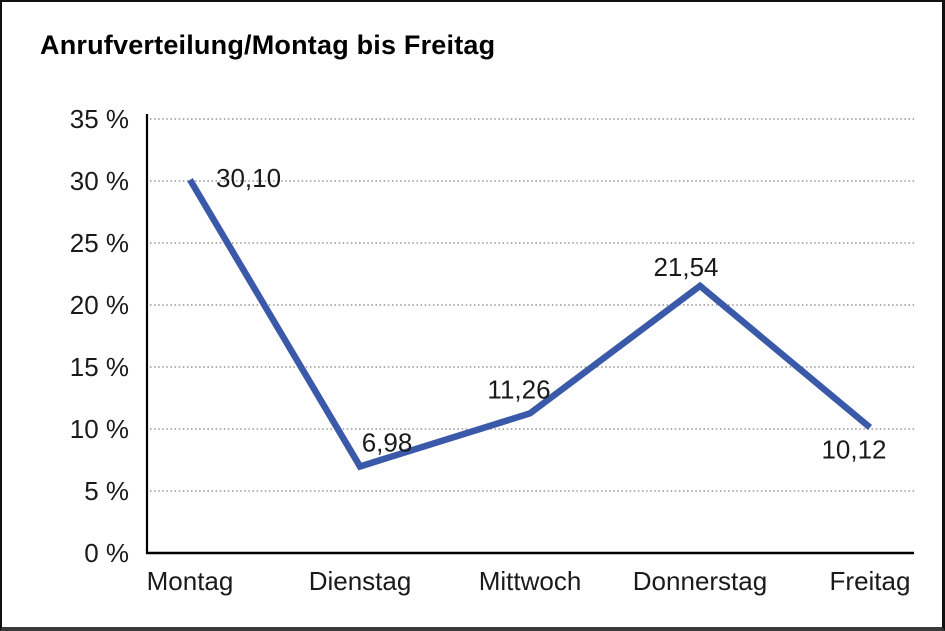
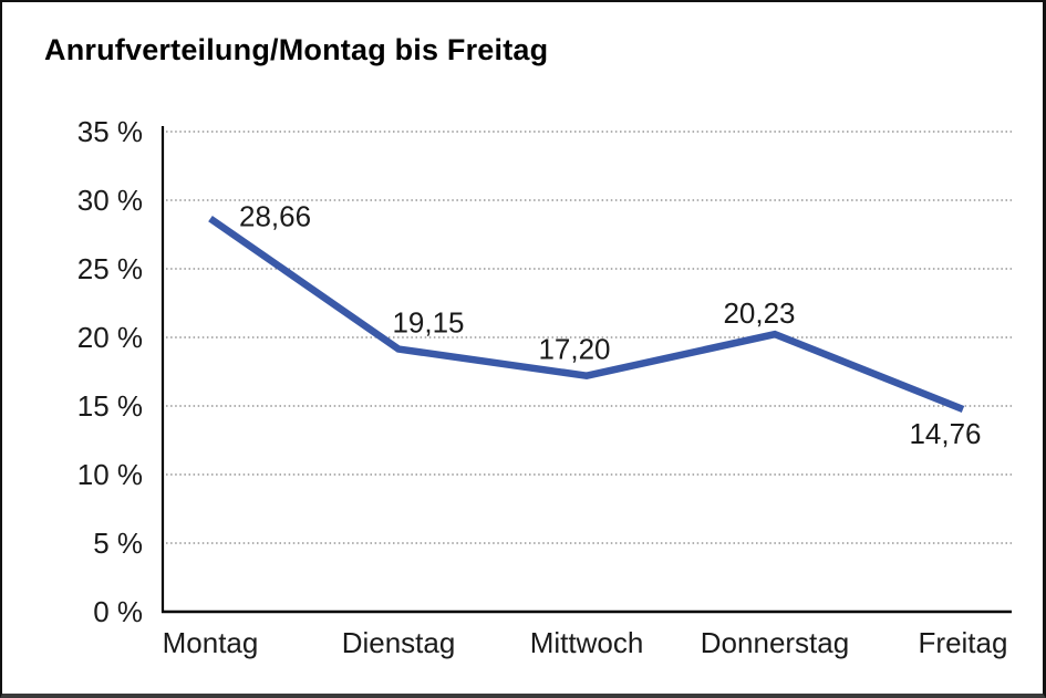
Montag: 30,10 -> 28,66
Dienstag: 6,98 -> 19,15
Mittwoch: 11,26 -> 17,20
Donnerstag: 21,54 -> 20,23
Freitag: 10,12 -> 14,76
